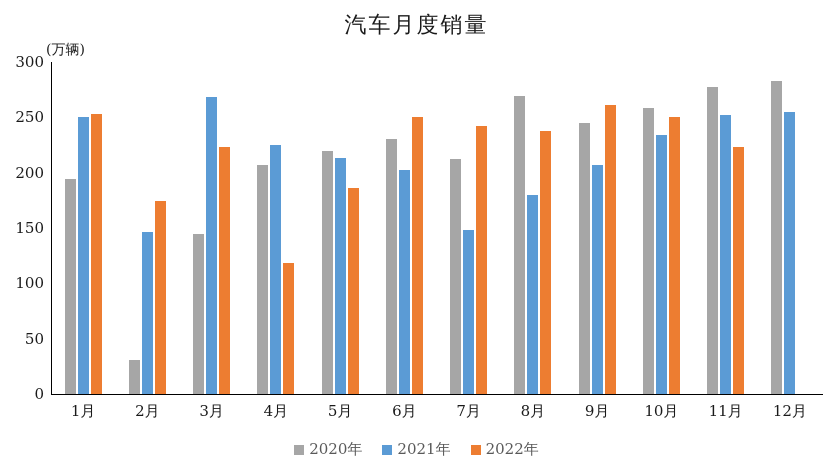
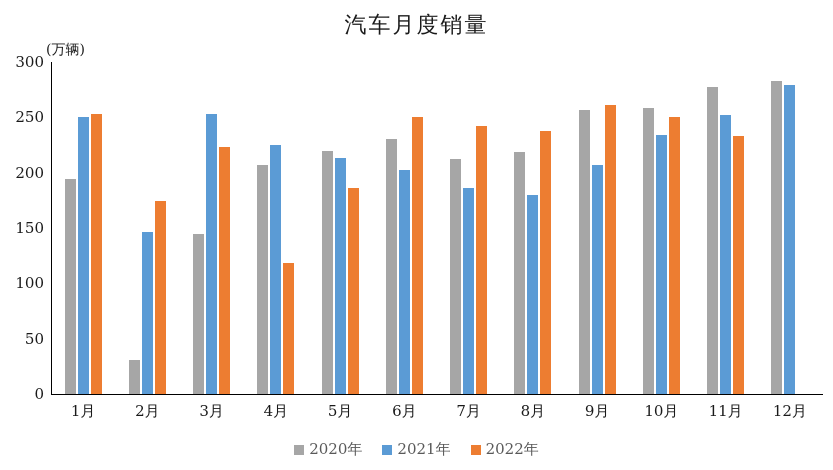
2021年/3月: 268 -> 253
2021年/7月: 148 -> 186
2020年/8月: 269 -> 219
2020年/9月: 245 -> 257
2022年/11月: 223 -> 233
2021年/12月: 255 -> 279
